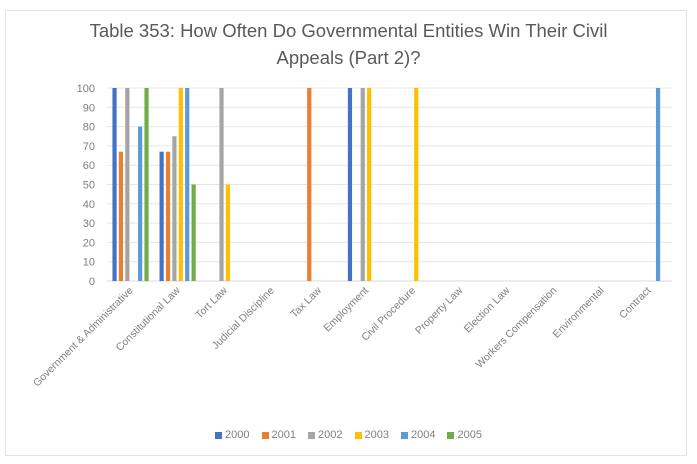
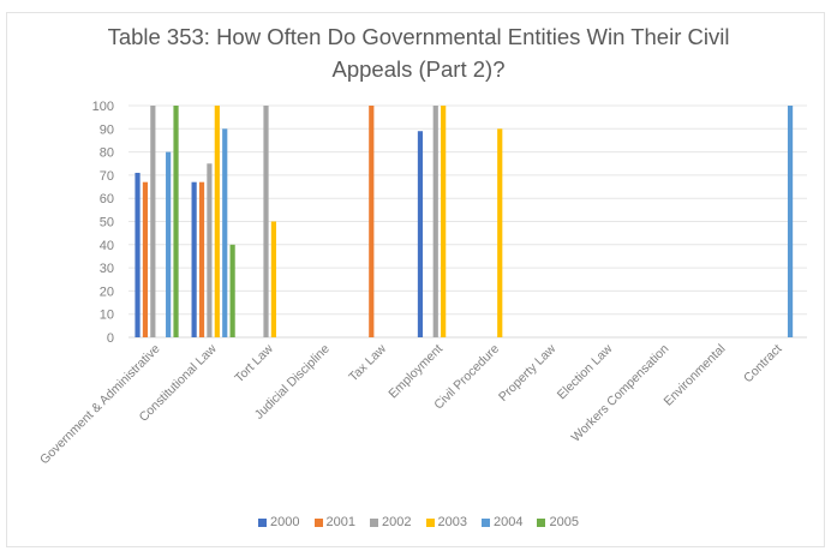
2000/Government & Administrative: 100 -> 71
2004/Constitutional Law: 100 -> 90
2005/Constitutional Law: 50 -> 40
2000/Employment: 100 -> 89
2003/Civil Procedure: 100 -> 90
